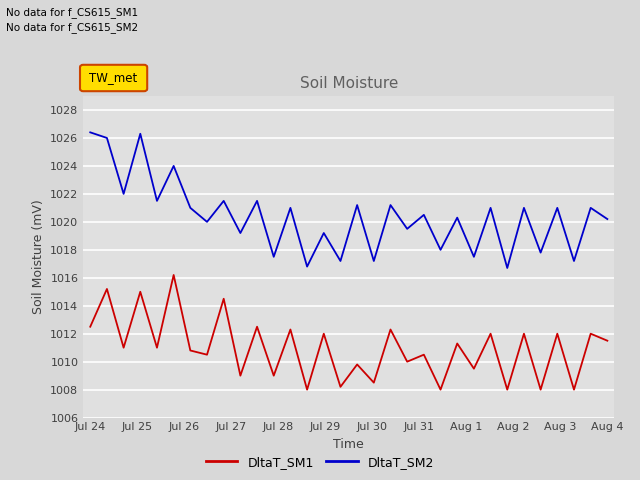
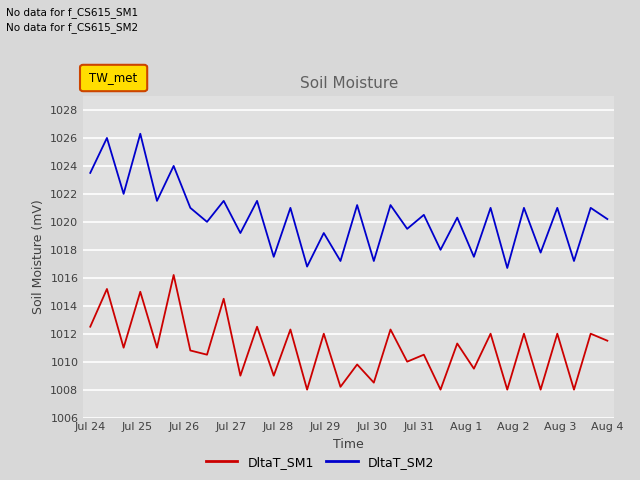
DltaT_SM2/Jul 24: 1026.4 -> 1023.5
